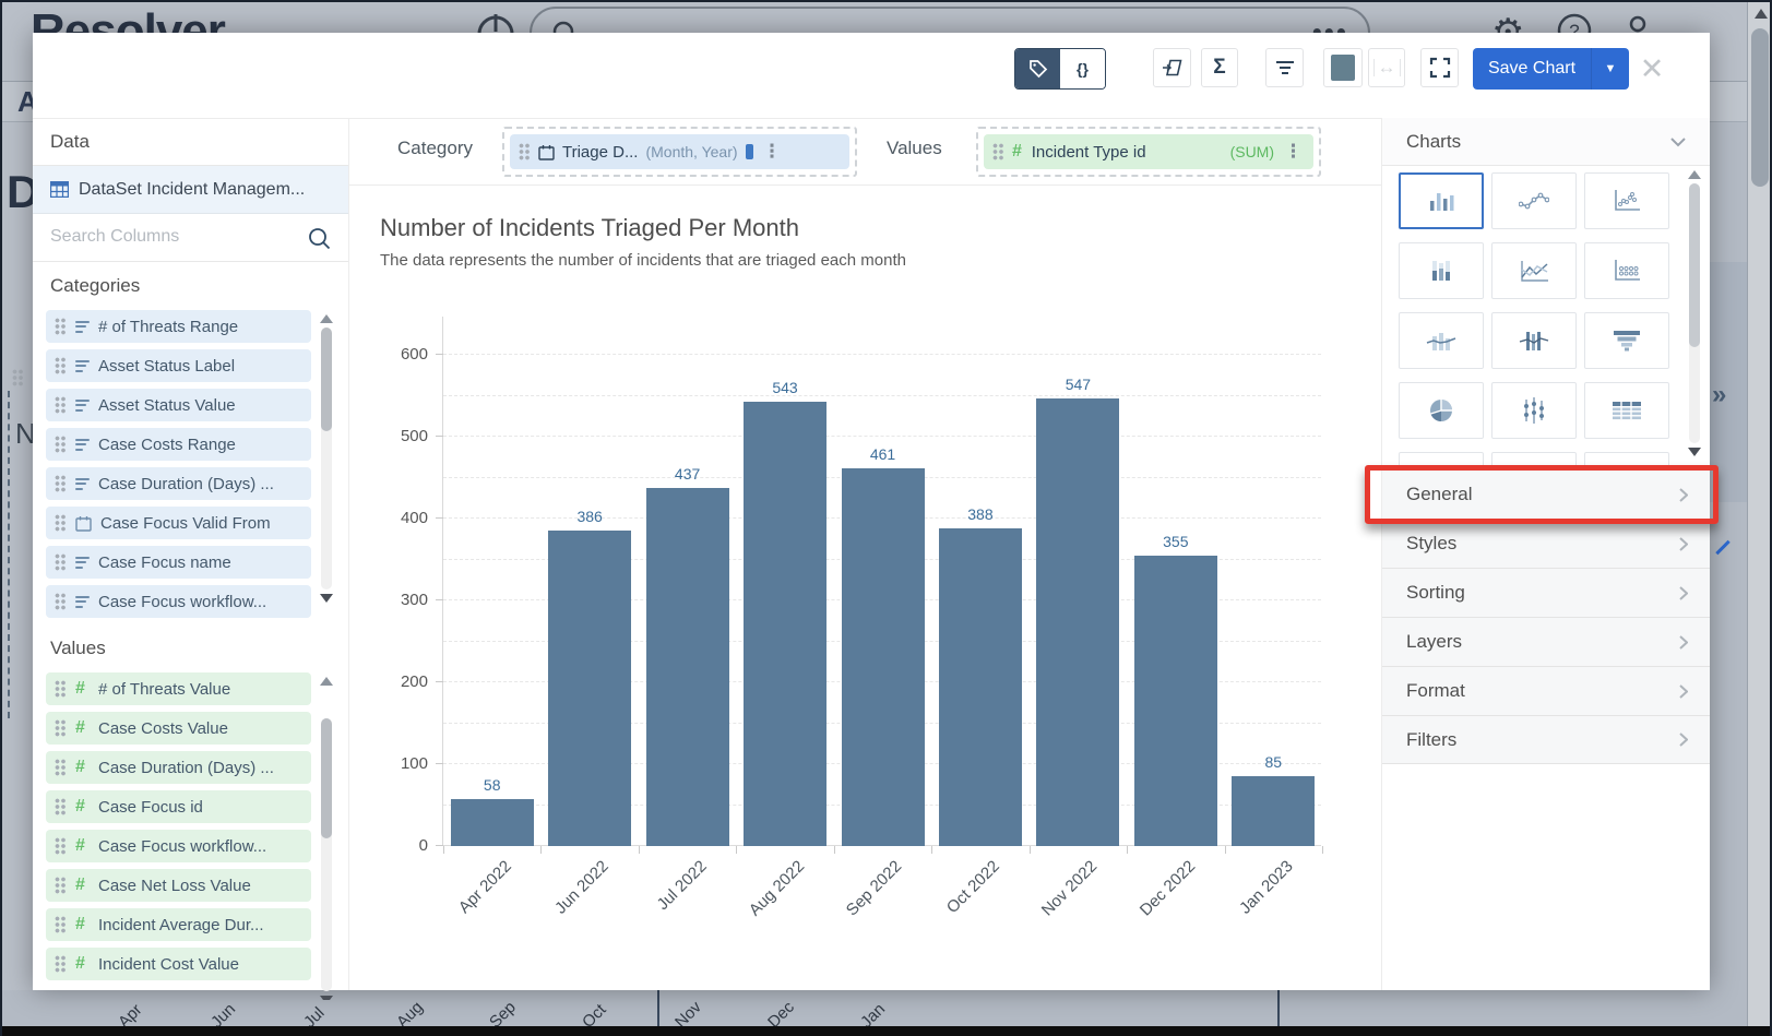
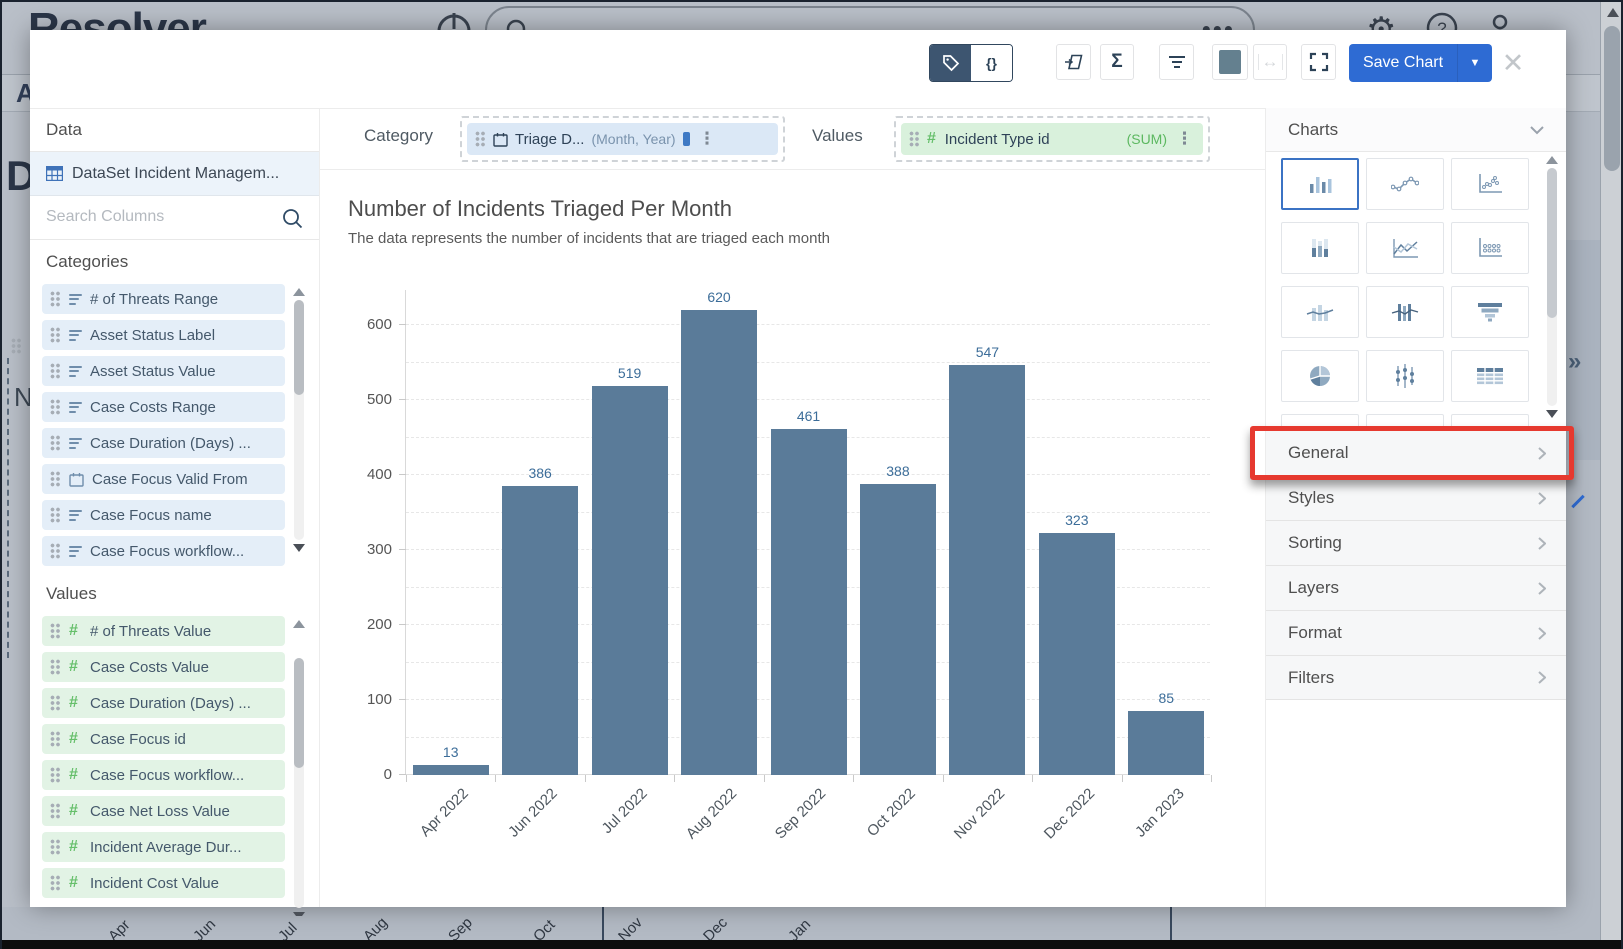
Apr 2022: 58 -> 13
Jul 2022: 437 -> 519
Aug 2022: 543 -> 620
Dec 2022: 355 -> 323
